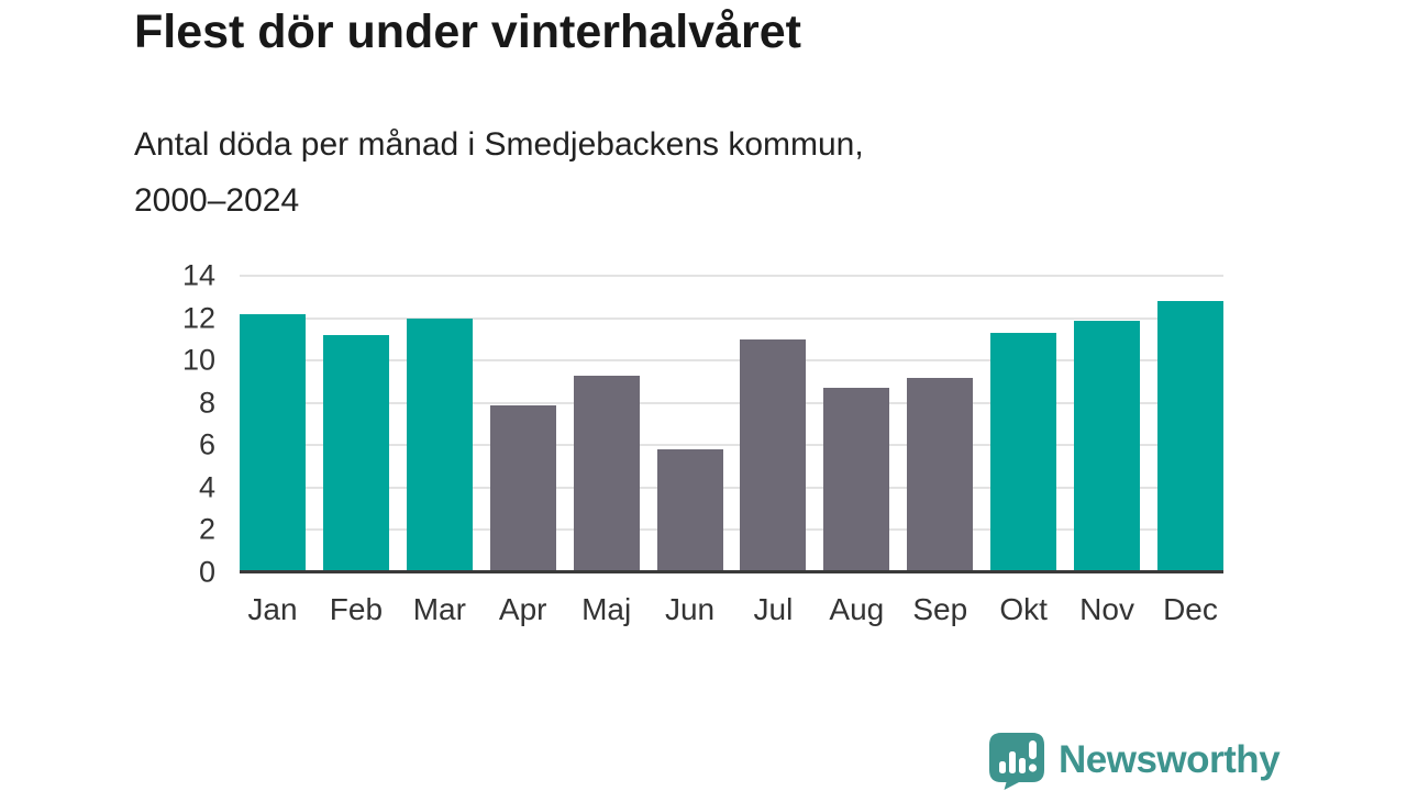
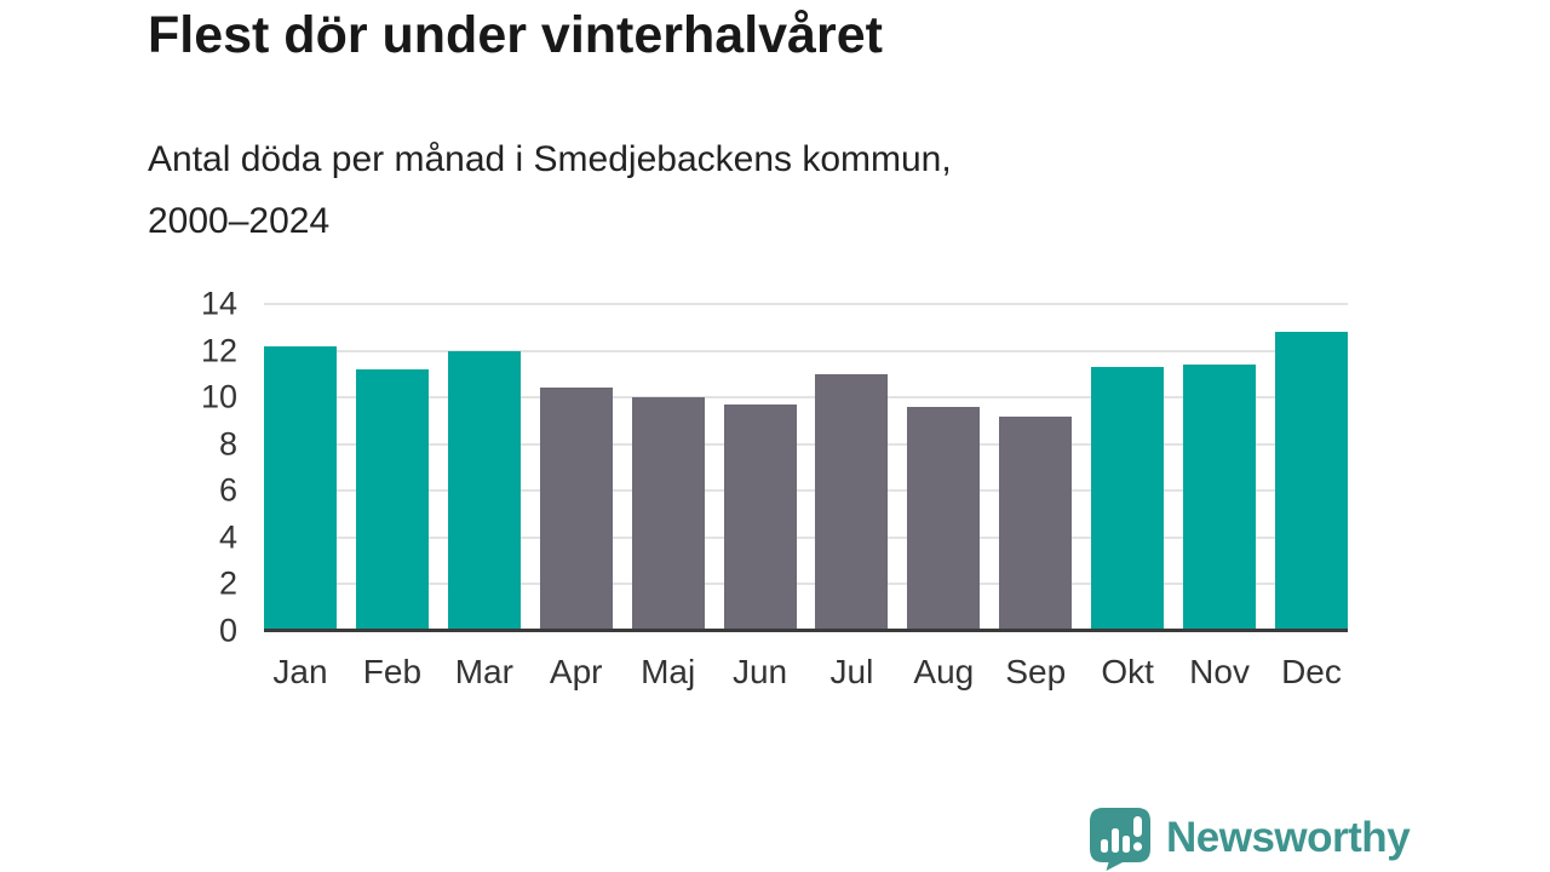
Apr: 7.9 -> 10.4
Maj: 9.3 -> 10.0
Jun: 5.8 -> 9.7
Aug: 8.7 -> 9.6
Nov: 11.9 -> 11.4
